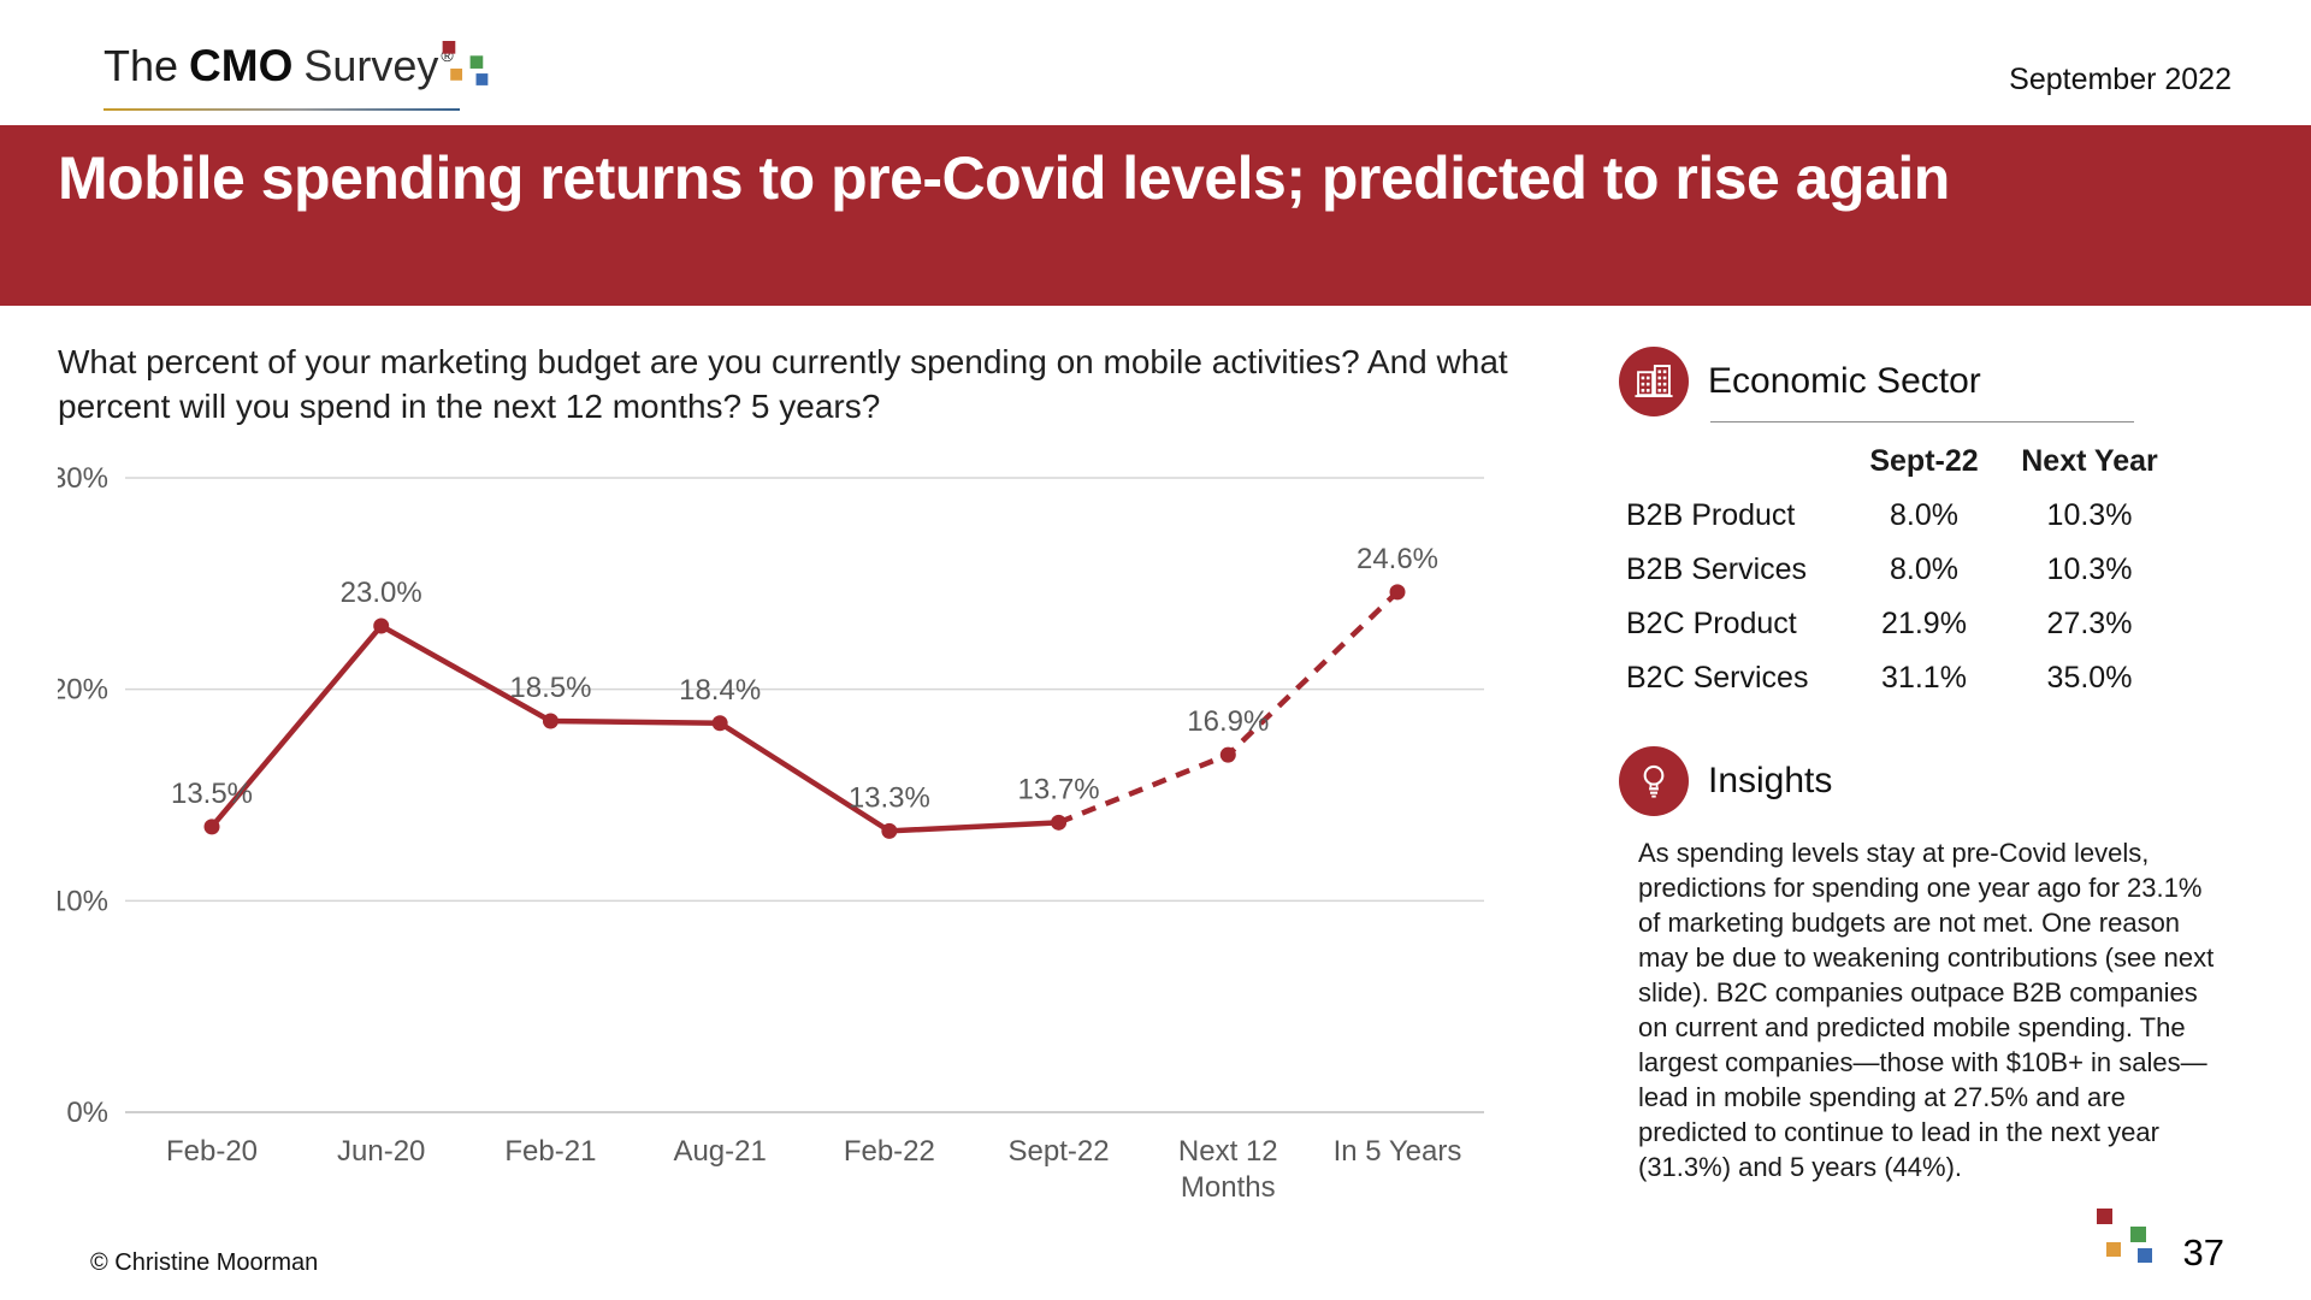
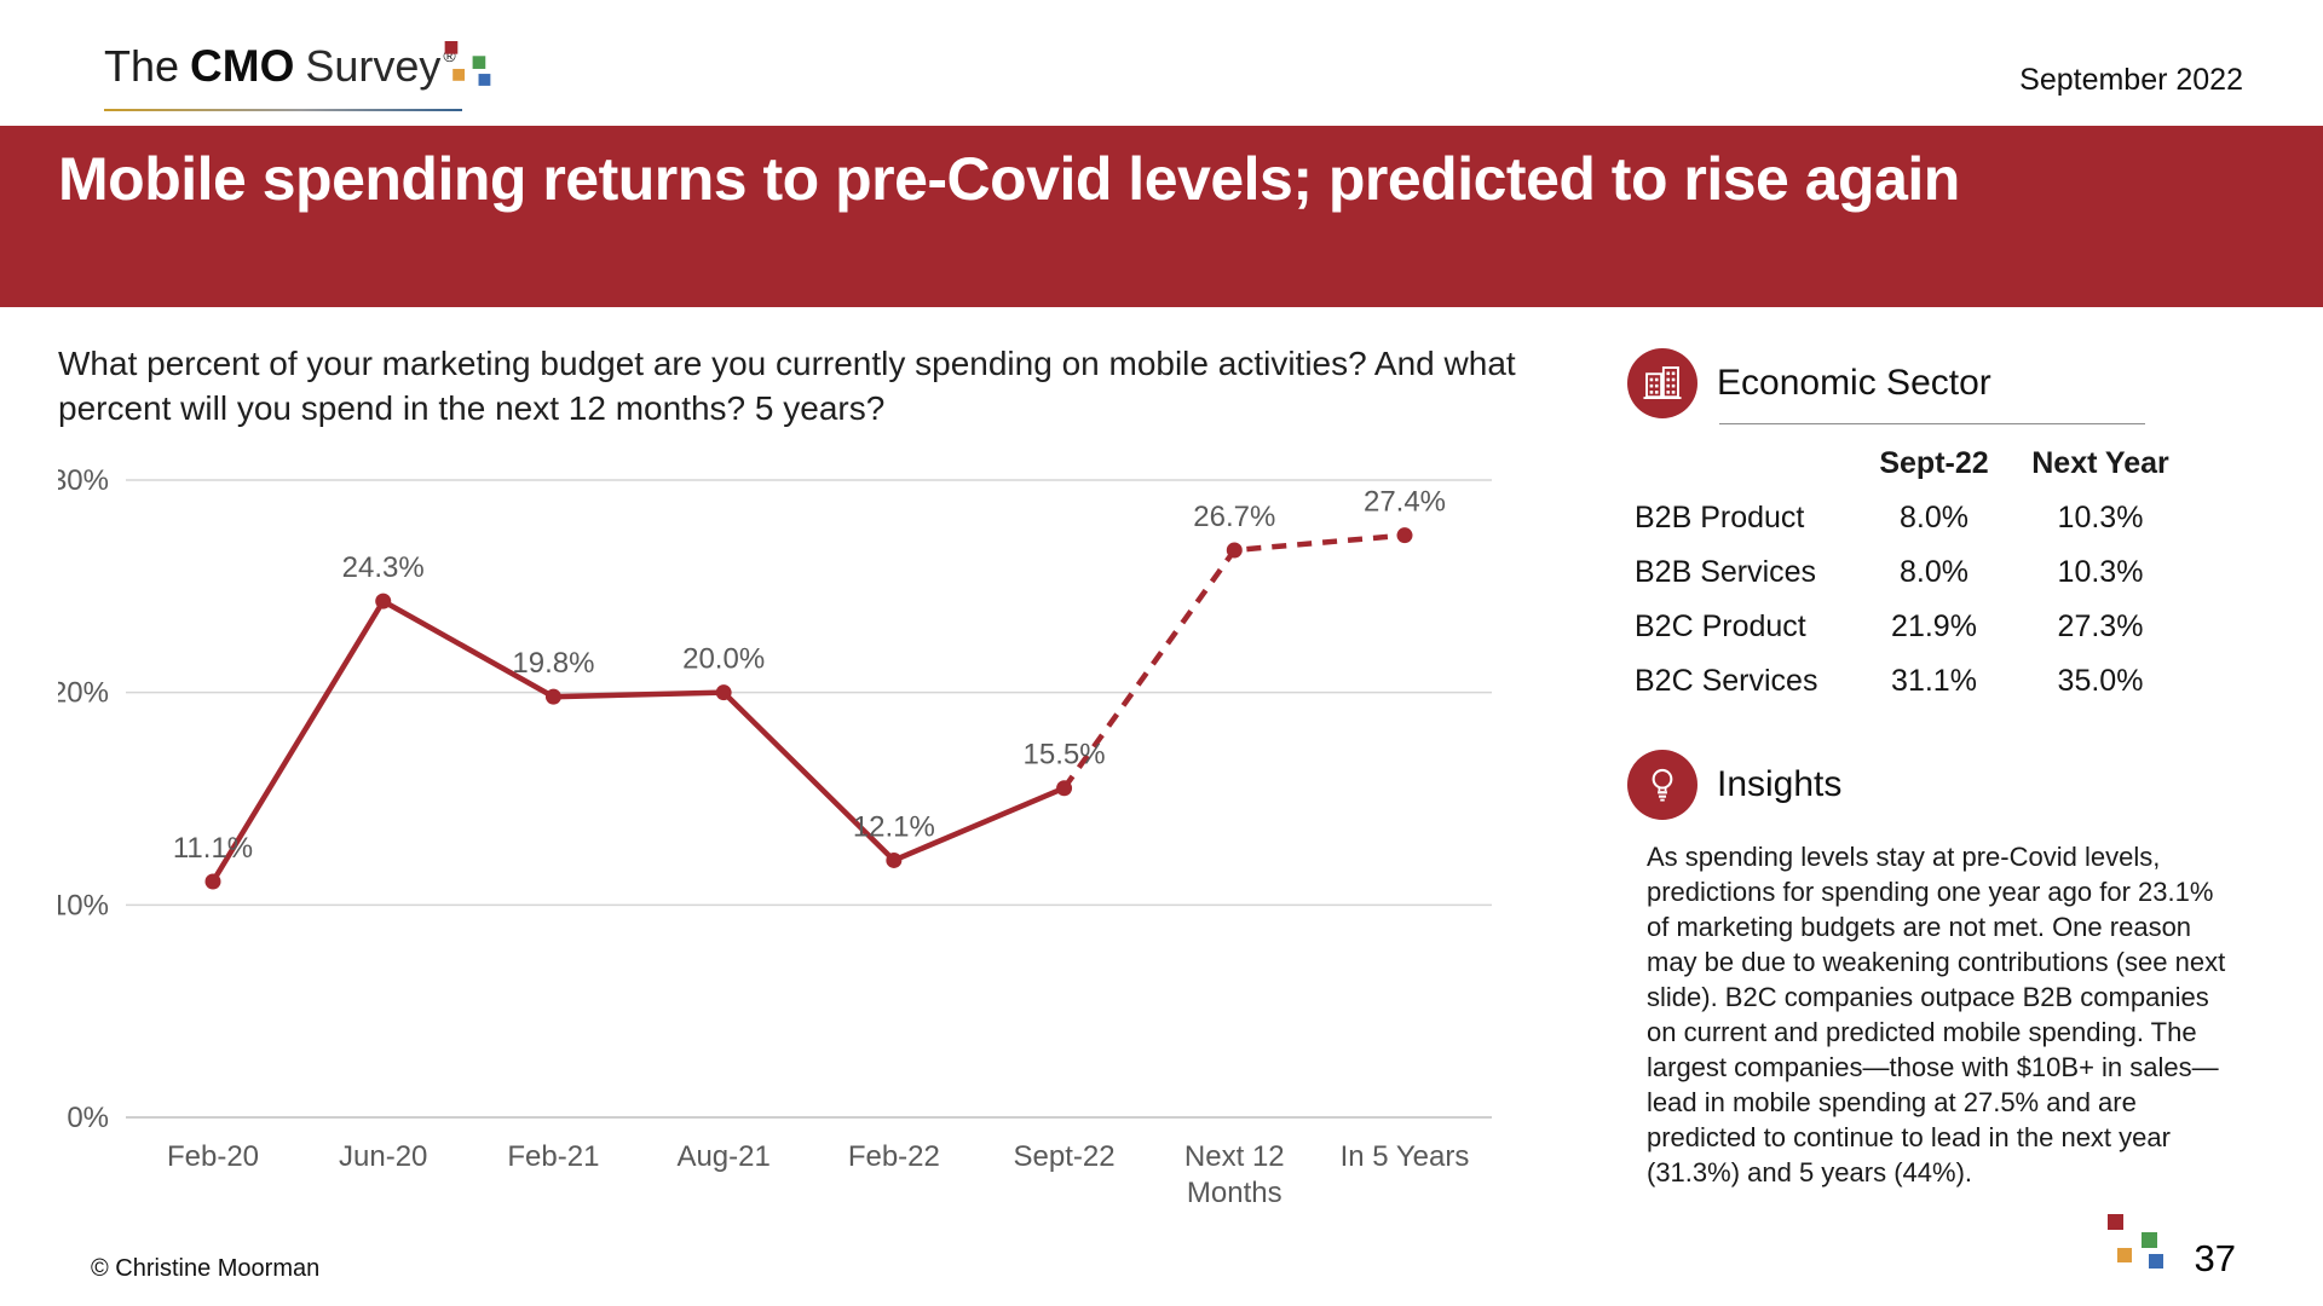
Feb-20: 13.5% -> 11.1%
Jun-20: 23.0% -> 24.3%
Feb-21: 18.5% -> 19.8%
Aug-21: 18.4% -> 20.0%
Feb-22: 13.3% -> 12.1%
Sept-22: 13.7% -> 15.5%
Next 12 Months: 16.9% -> 26.7%
In 5 Years: 24.6% -> 27.4%
